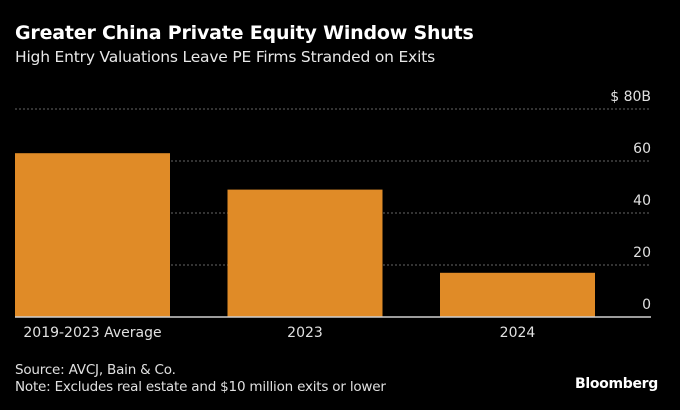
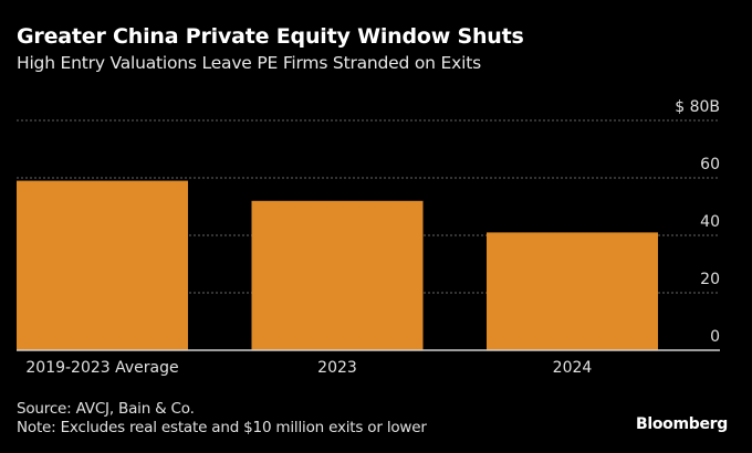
2019-2023 Average: 63 -> 59
2023: 49 -> 52
2024: 17 -> 41
